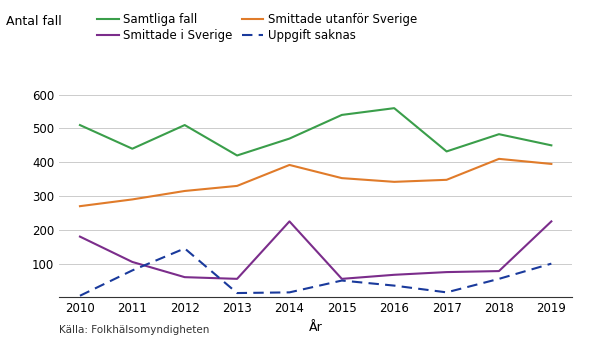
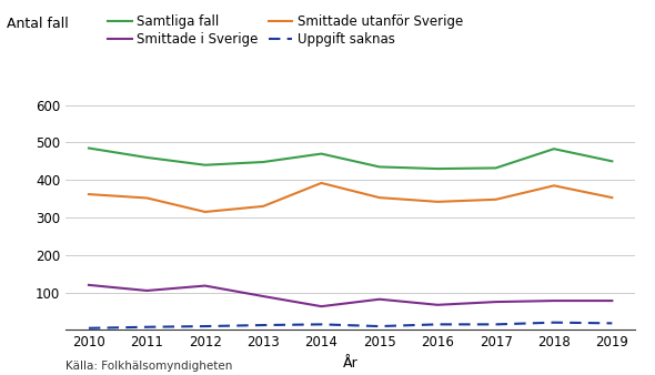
Samtliga fall/2010: 510 -> 485
Smittade utanför Sverige/2010: 270 -> 362
Smittade i Sverige/2010: 180 -> 120
Samtliga fall/2011: 440 -> 460
Smittade utanför Sverige/2011: 290 -> 352
Uppgift saknas/2011: 80 -> 8
Samtliga fall/2012: 510 -> 440
Smittade i Sverige/2012: 60 -> 118
Uppgift saknas/2012: 145 -> 10
Samtliga fall/2013: 420 -> 448
Smittade i Sverige/2013: 55 -> 90
Smittade i Sverige/2014: 225 -> 63
Samtliga fall/2015: 540 -> 435
Smittade i Sverige/2015: 55 -> 82
Uppgift saknas/2015: 50 -> 10
Samtliga fall/2016: 560 -> 430
Uppgift saknas/2016: 35 -> 15
Smittade utanför Sverige/2018: 410 -> 385
Uppgift saknas/2018: 55 -> 20
Smittade utanför Sverige/2019: 395 -> 353
Smittade i Sverige/2019: 225 -> 78
Uppgift saknas/2019: 100 -> 18
